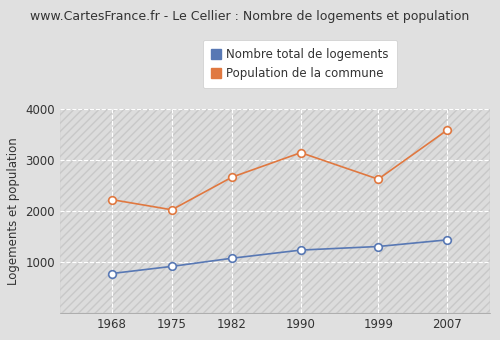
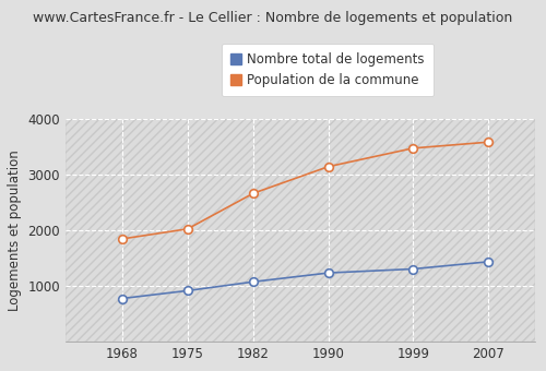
Population de la commune/1968: 2220 -> 1840
Population de la commune/1999: 2620 -> 3470
